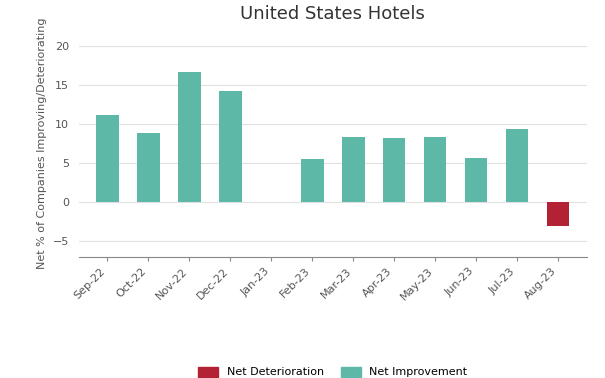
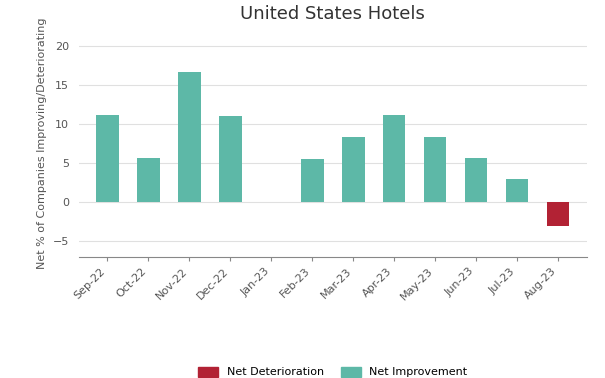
Oct-22: 8.8 -> 5.6
Dec-22: 14.2 -> 11.0
Apr-23: 8.2 -> 11.1
Jul-23: 9.4 -> 3.0
